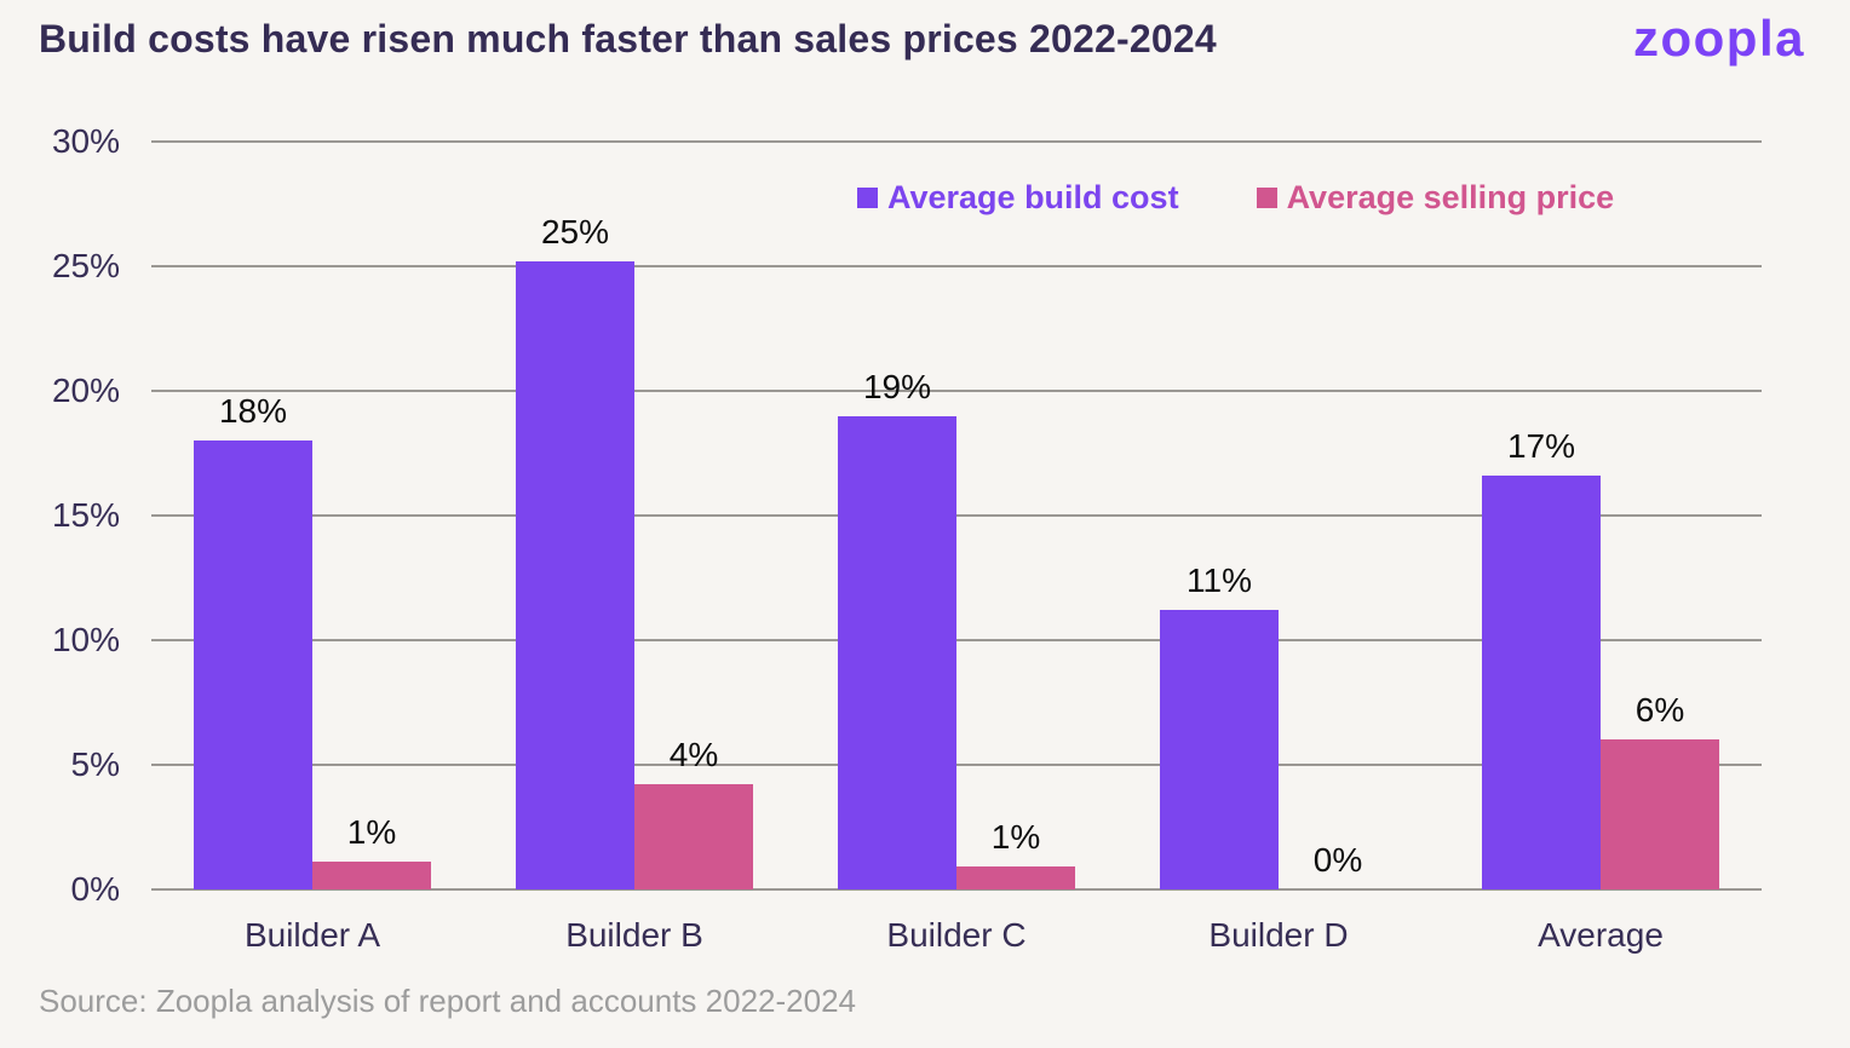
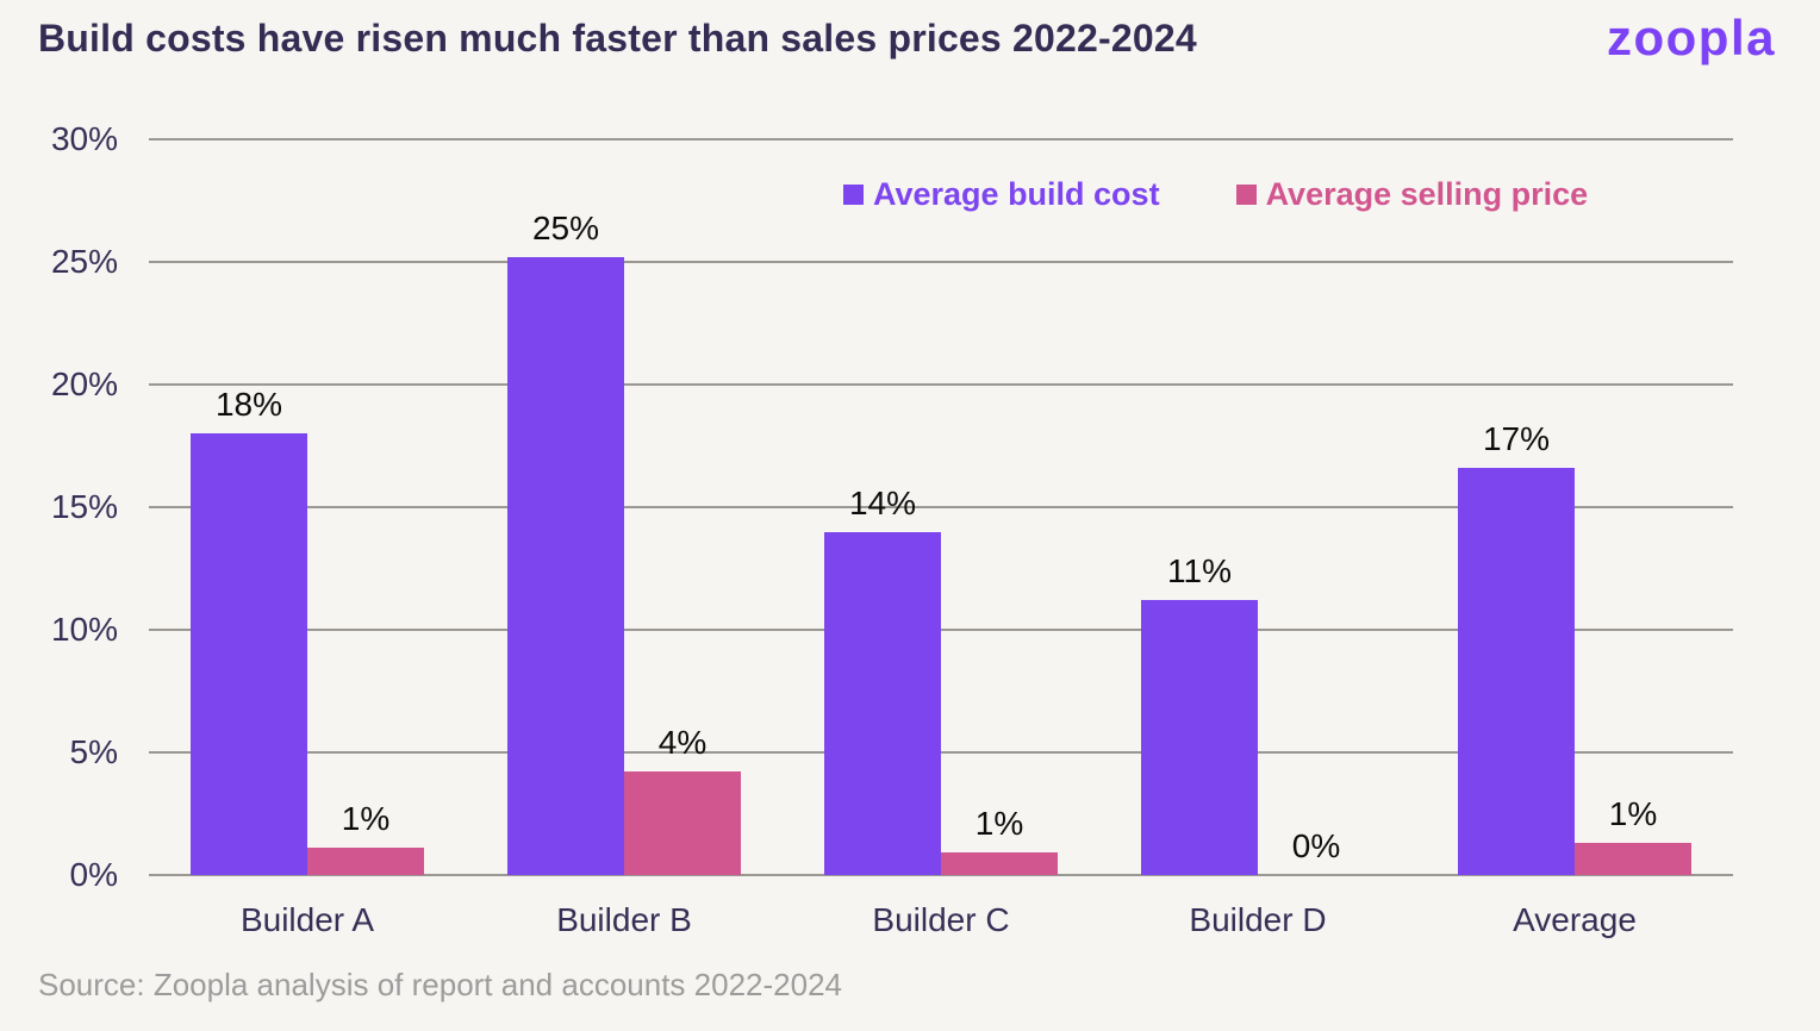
Average build cost/Builder C: 19% -> 14%
Average selling price/Average: 6% -> 1%
